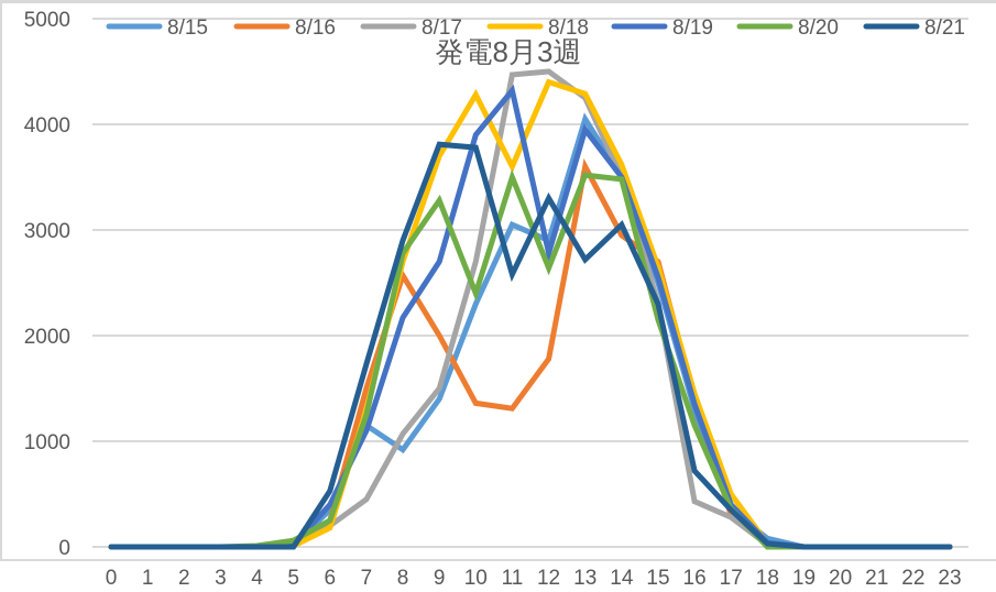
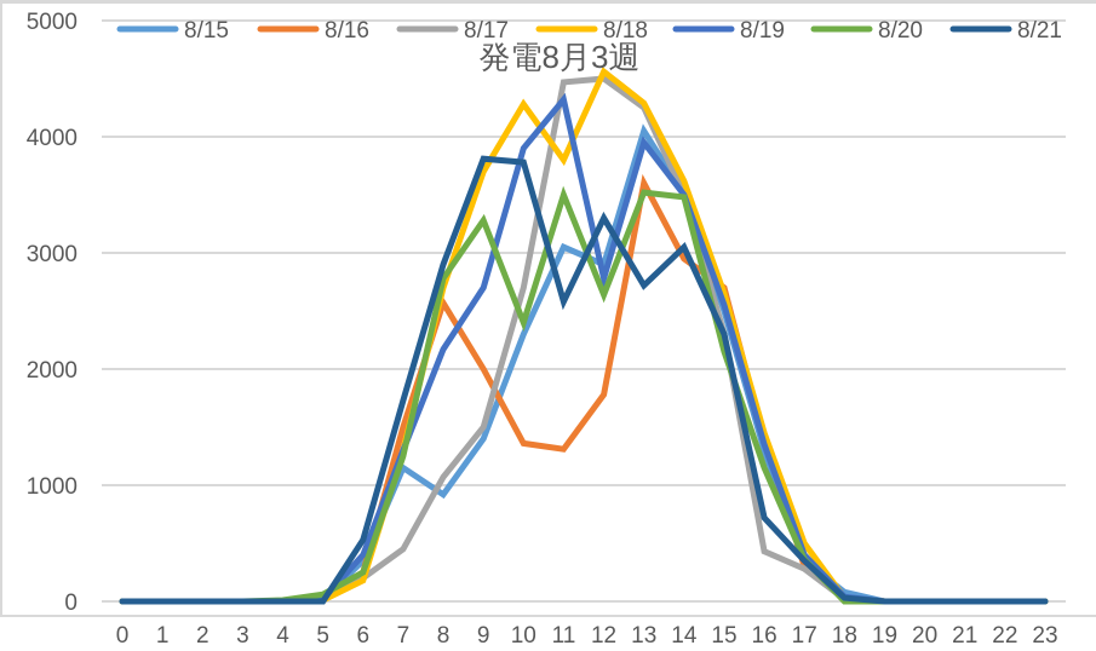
8/19/7: 1100 -> 1300
8/18/11: 3600 -> 3800
8/18/12: 4400 -> 4600
